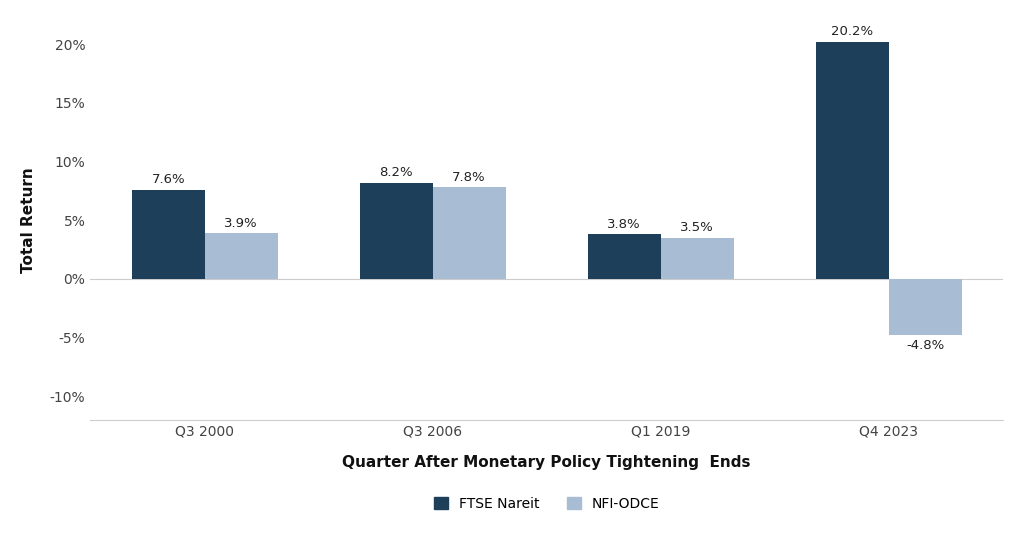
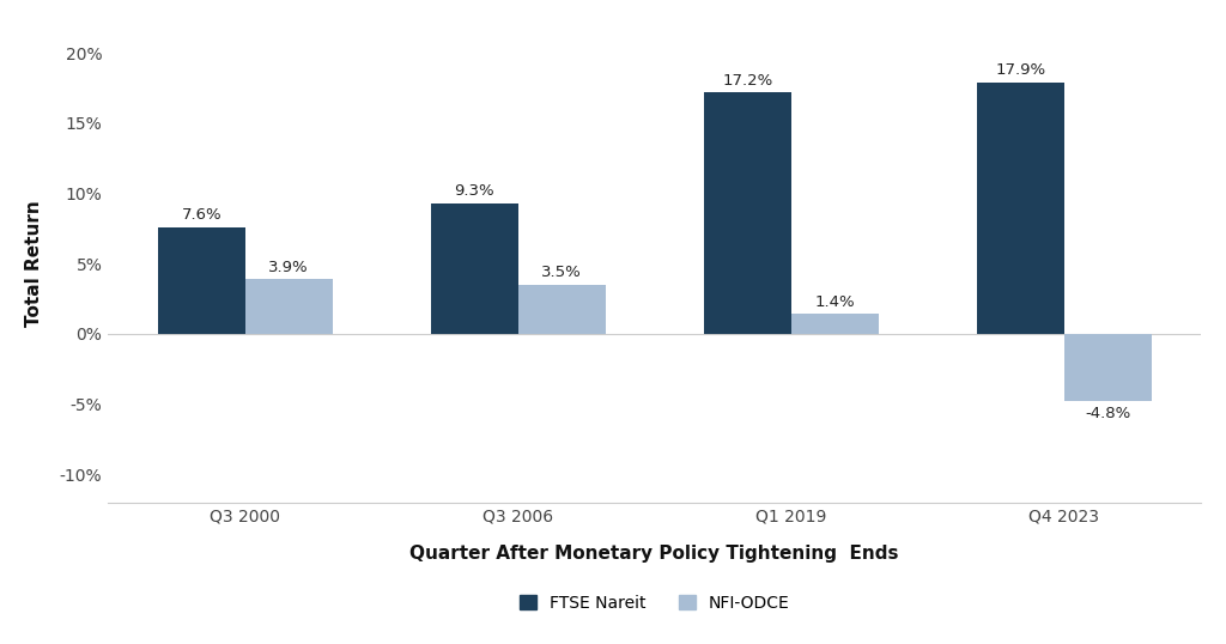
FTSE Nareit/Q3 2006: 8.2% -> 9.3%
NFI-ODCE/Q3 2006: 7.8% -> 3.5%
FTSE Nareit/Q1 2019: 3.8% -> 17.2%
NFI-ODCE/Q1 2019: 3.5% -> 1.4%
FTSE Nareit/Q4 2023: 20.2% -> 17.9%
